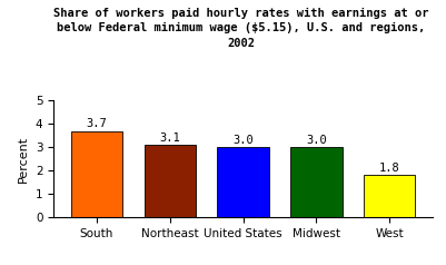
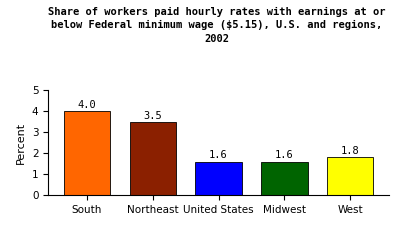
South: 3.7 -> 4.0
Northeast: 3.1 -> 3.5
United States: 3.0 -> 1.6
Midwest: 3.0 -> 1.6
